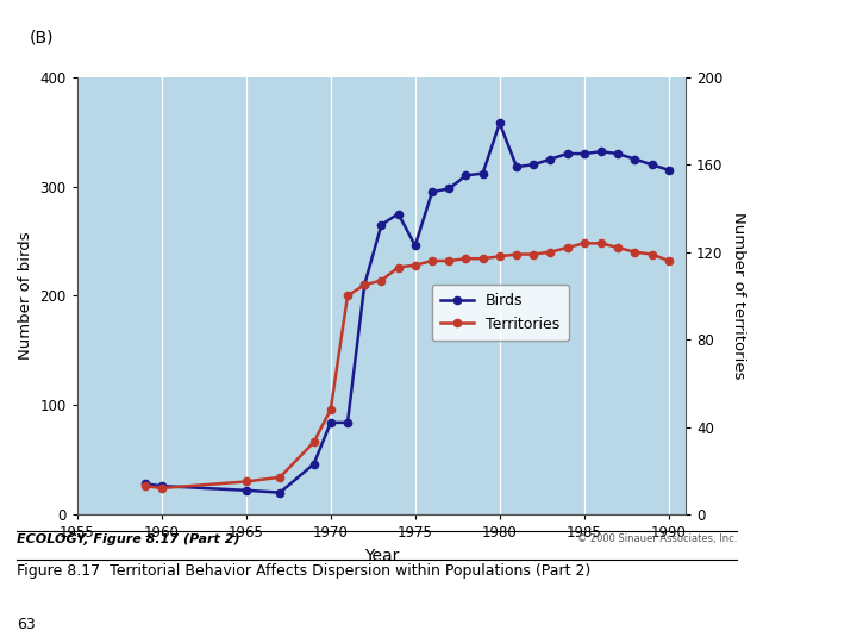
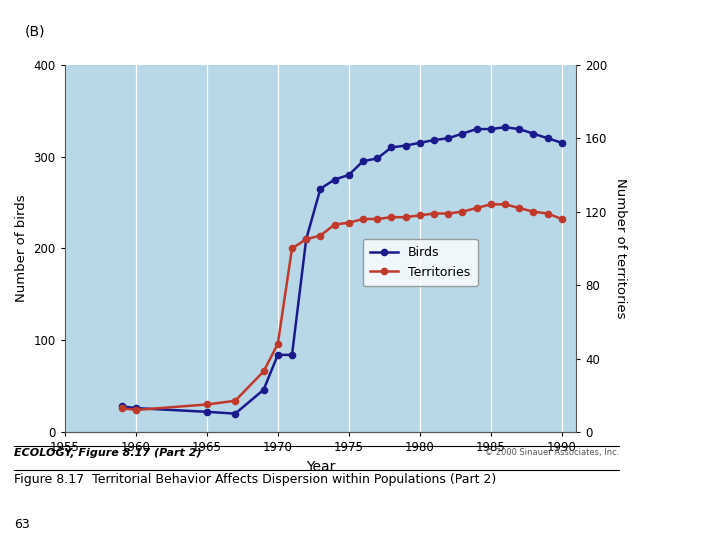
Birds/1975: 246 -> 280
Birds/1980: 358 -> 315
